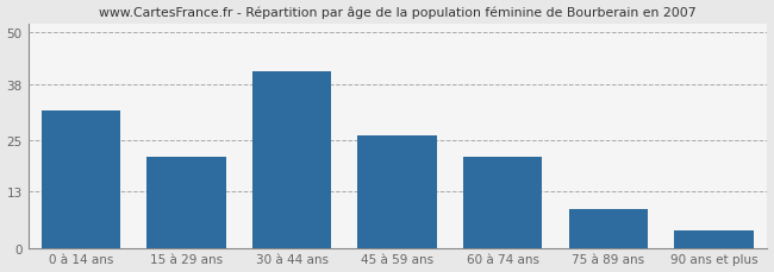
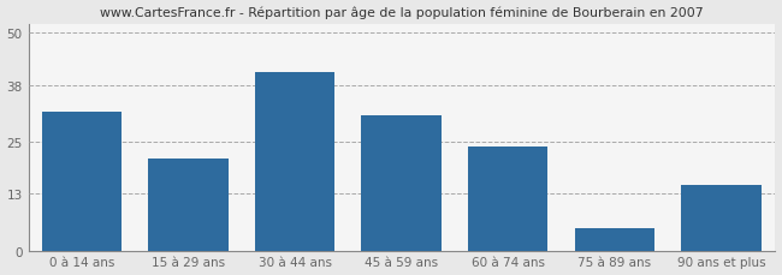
45 à 59 ans: 26 -> 31
60 à 74 ans: 21 -> 24
75 à 89 ans: 9 -> 5
90 ans et plus: 4 -> 15
